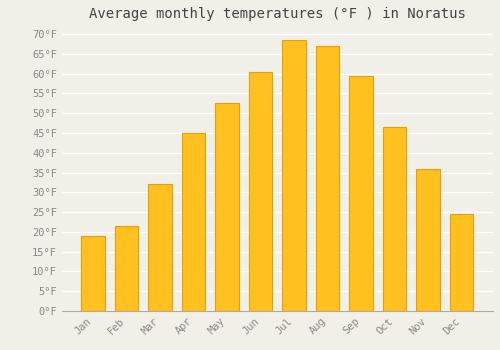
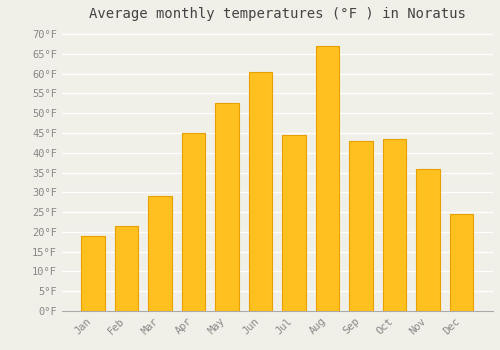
Mar: 32.0°F -> 29.0°F
Jul: 68.5°F -> 44.5°F
Sep: 59.5°F -> 43.0°F
Oct: 46.5°F -> 43.5°F
